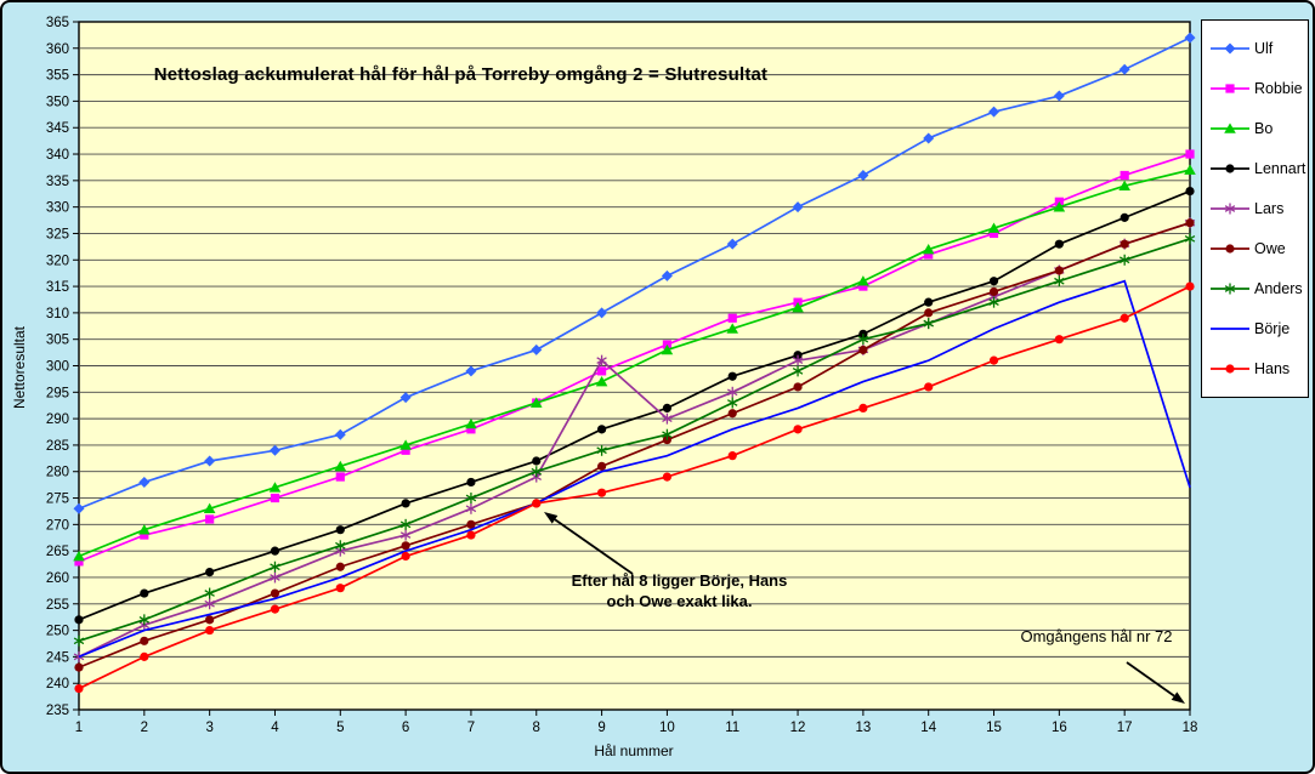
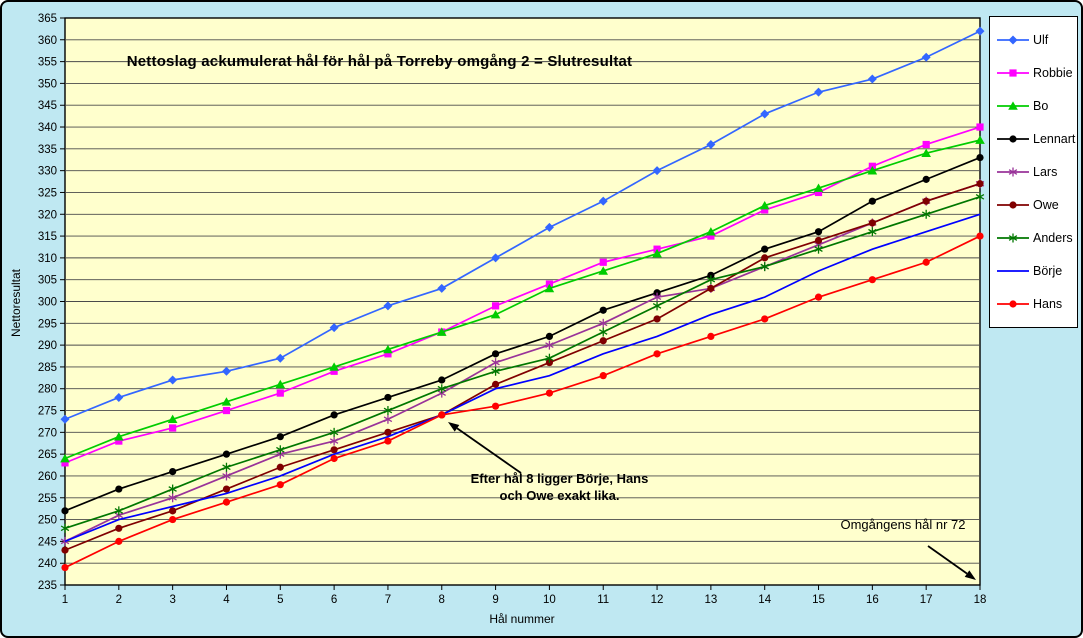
Lars/9: 301 -> 286
Börje/18: 277 -> 320
